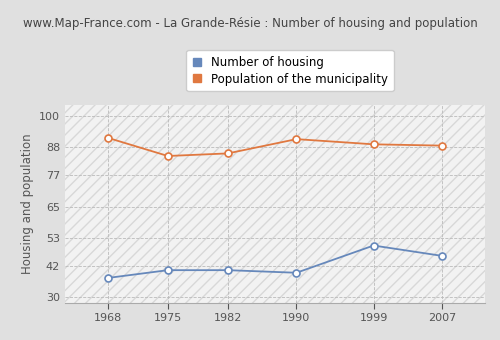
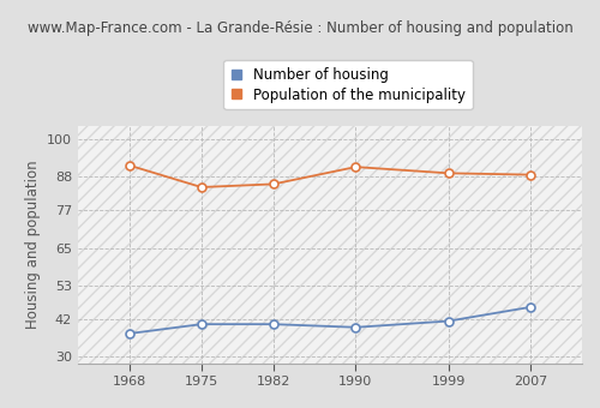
Number of housing/1999: 50.0 -> 41.5
